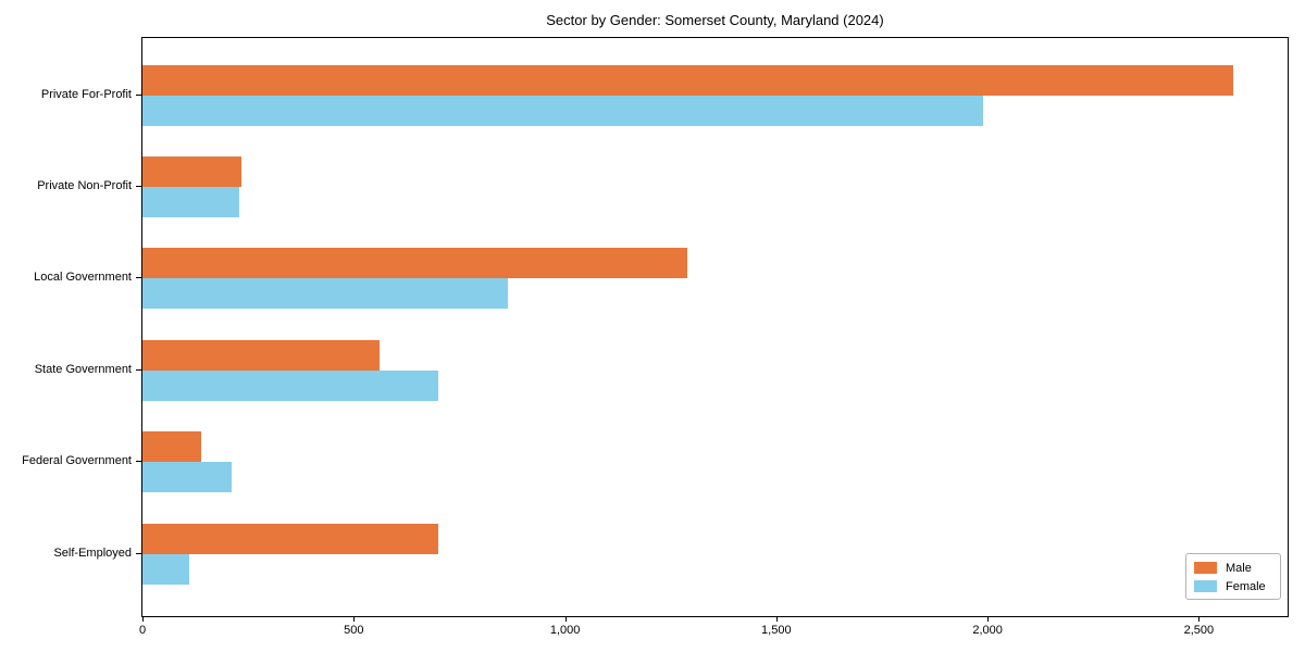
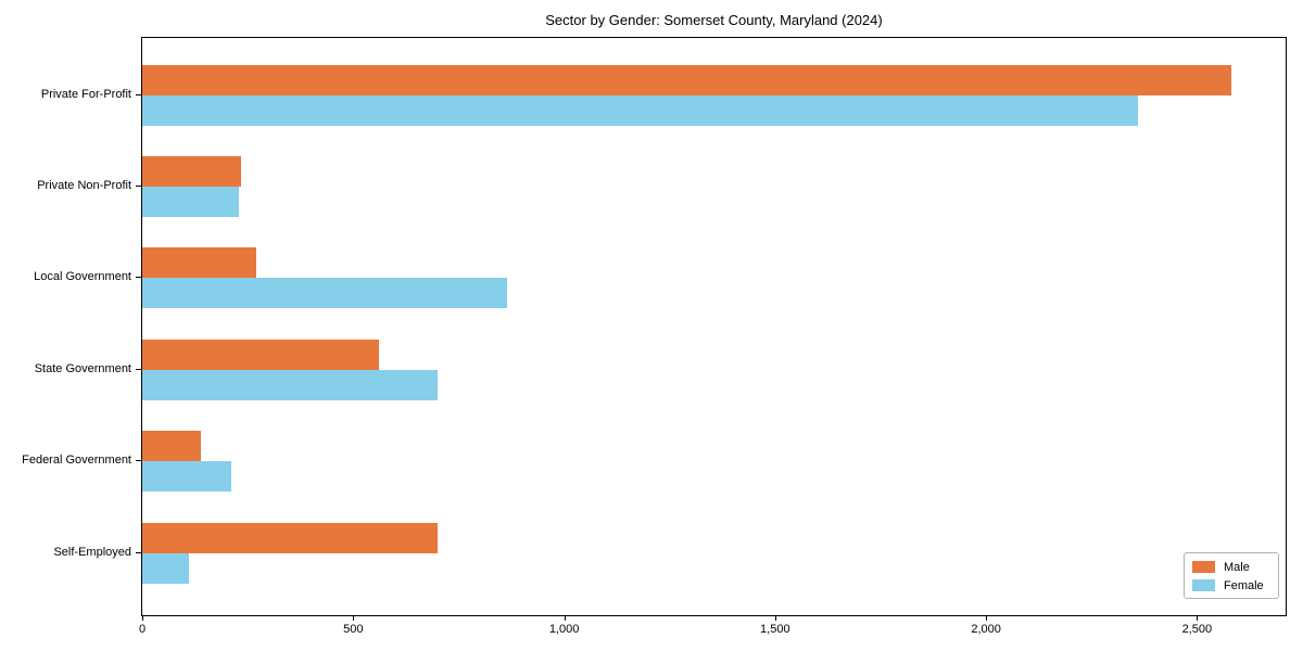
Female/Private For-Profit: 1990 -> 2360
Male/Local Government: 1290 -> 270
